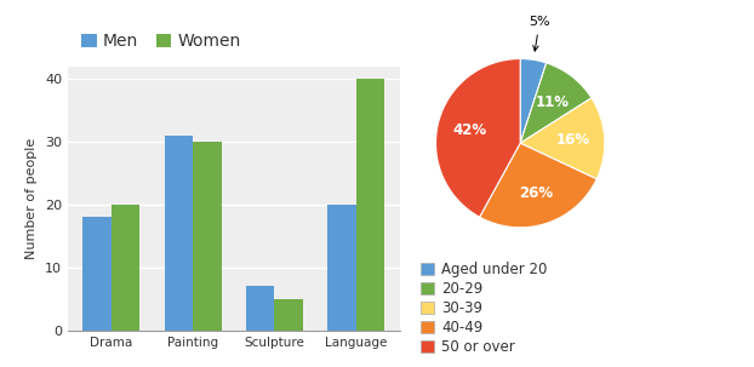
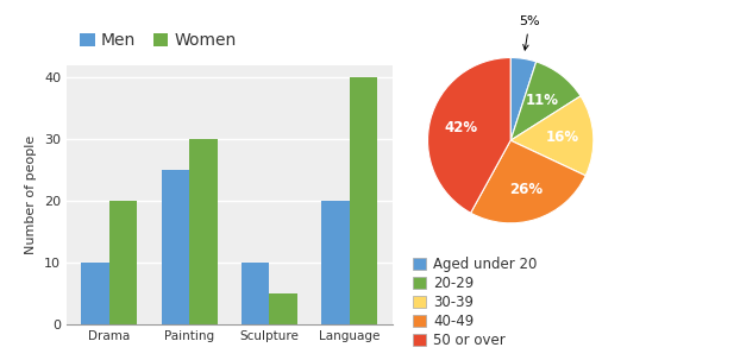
Men/Drama: 18 -> 10
Men/Painting: 31 -> 25
Men/Sculpture: 7 -> 10
